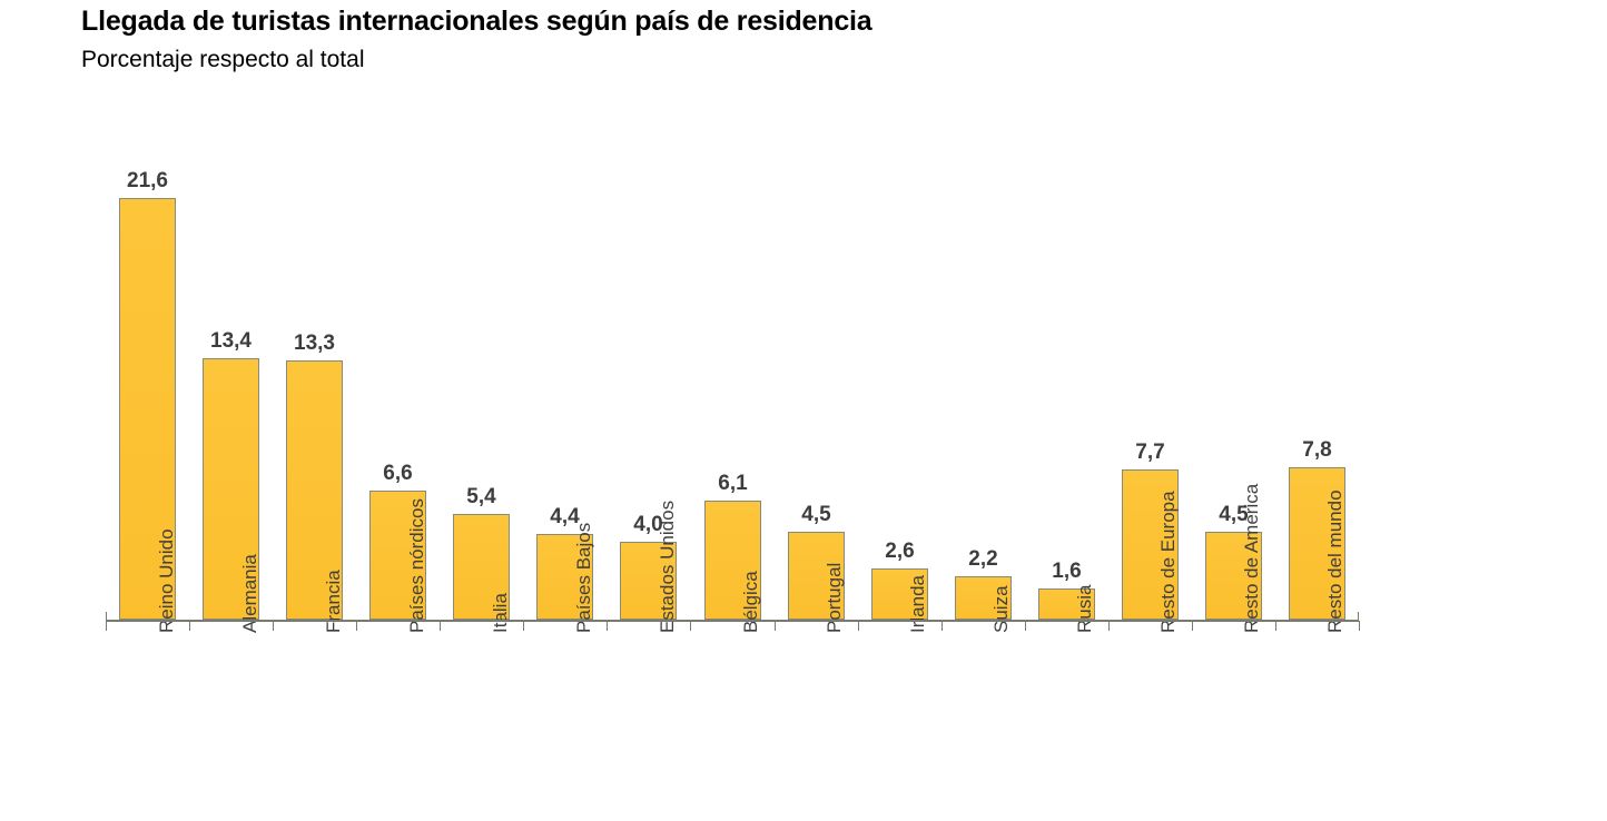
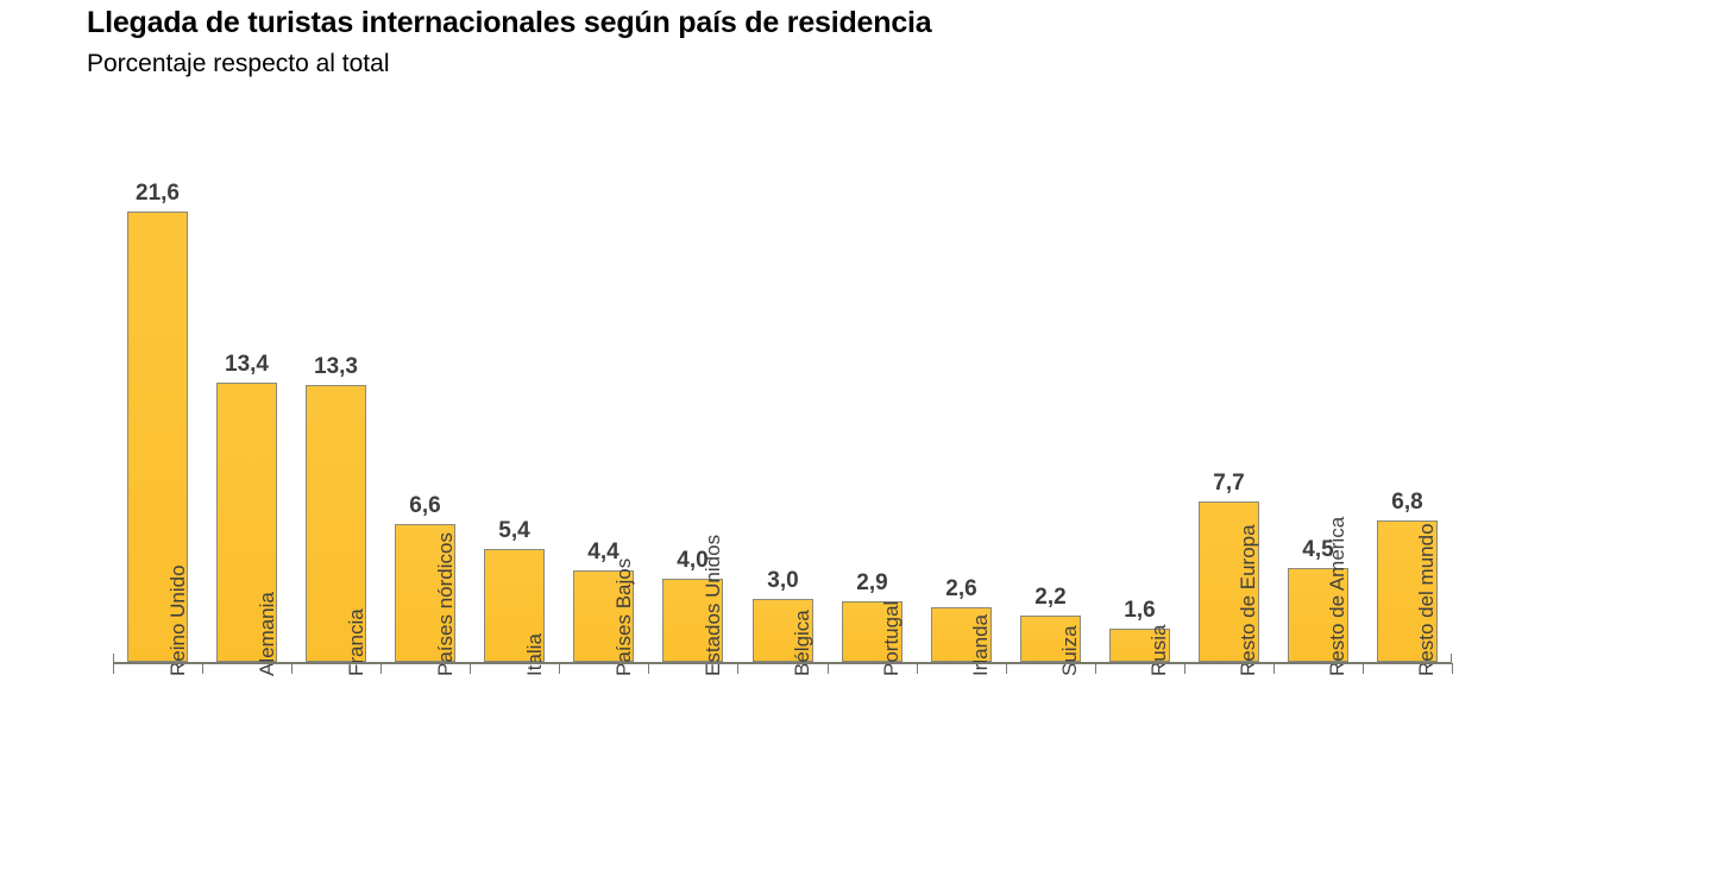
Bélgica: 6,1 -> 3,0
Portugal: 4,5 -> 2,9
Resto del mundo: 7,8 -> 6,8
